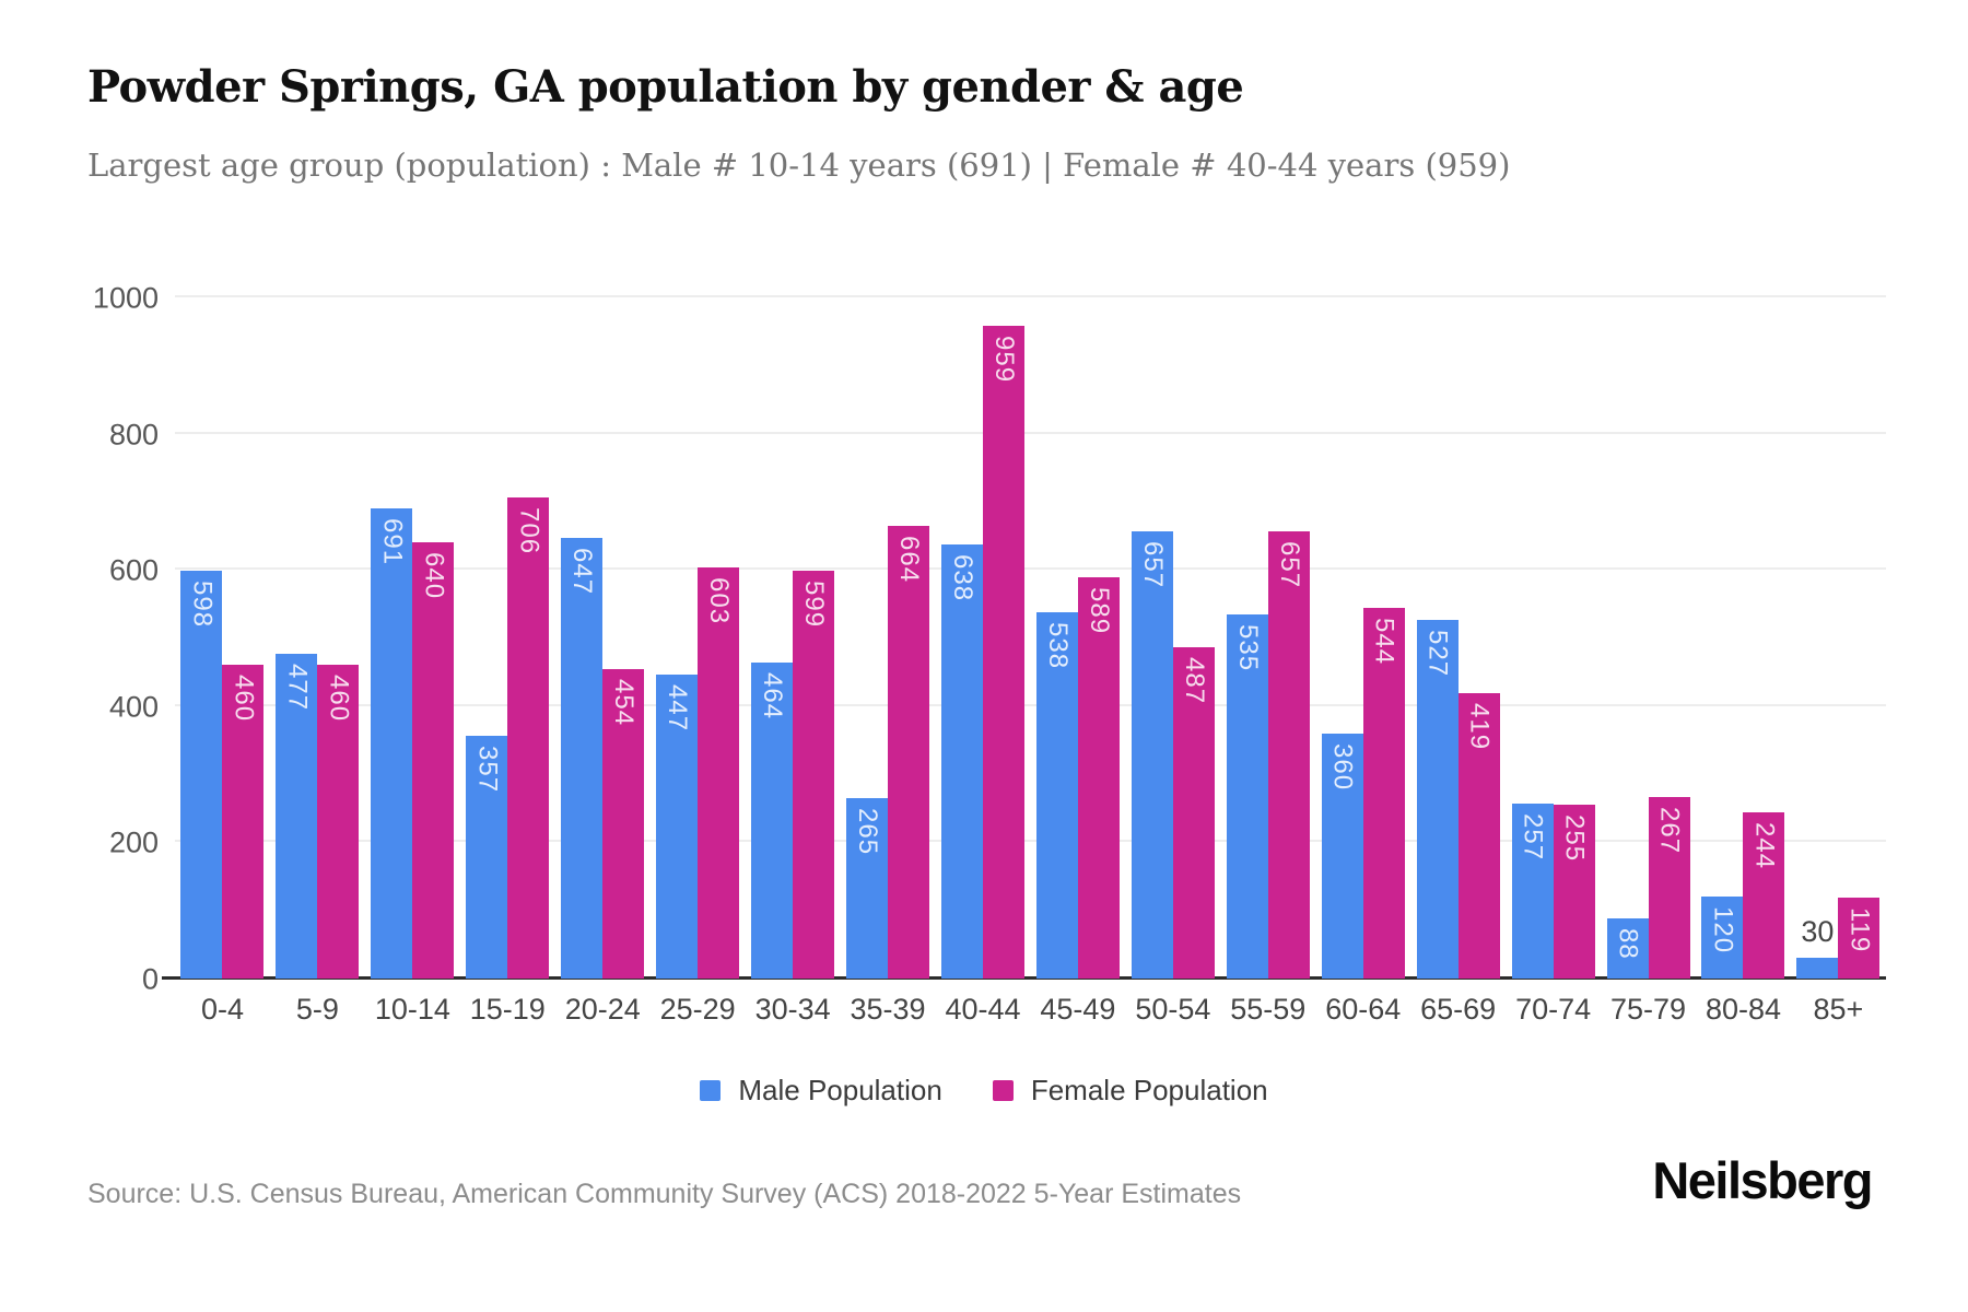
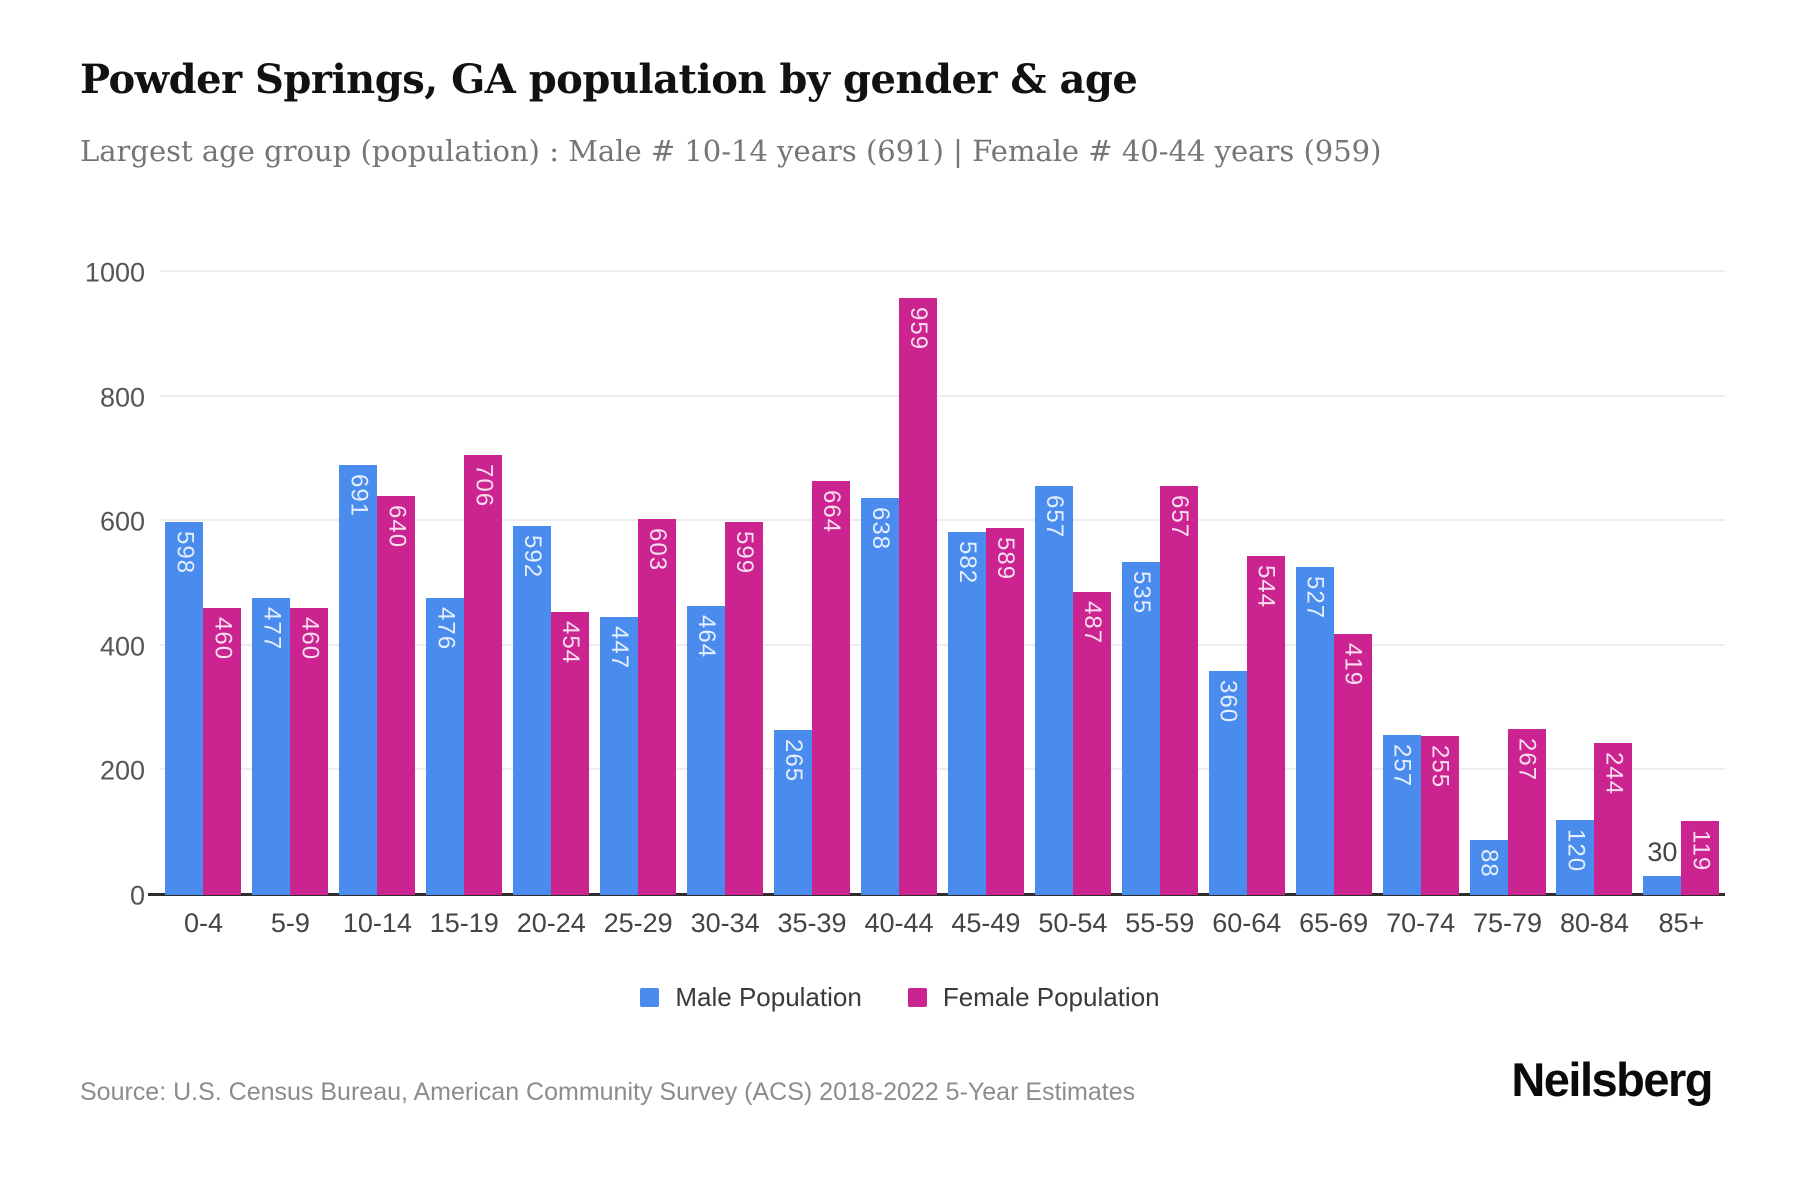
Male Population/15-19: 357 -> 476
Male Population/20-24: 647 -> 592
Male Population/45-49: 538 -> 582
